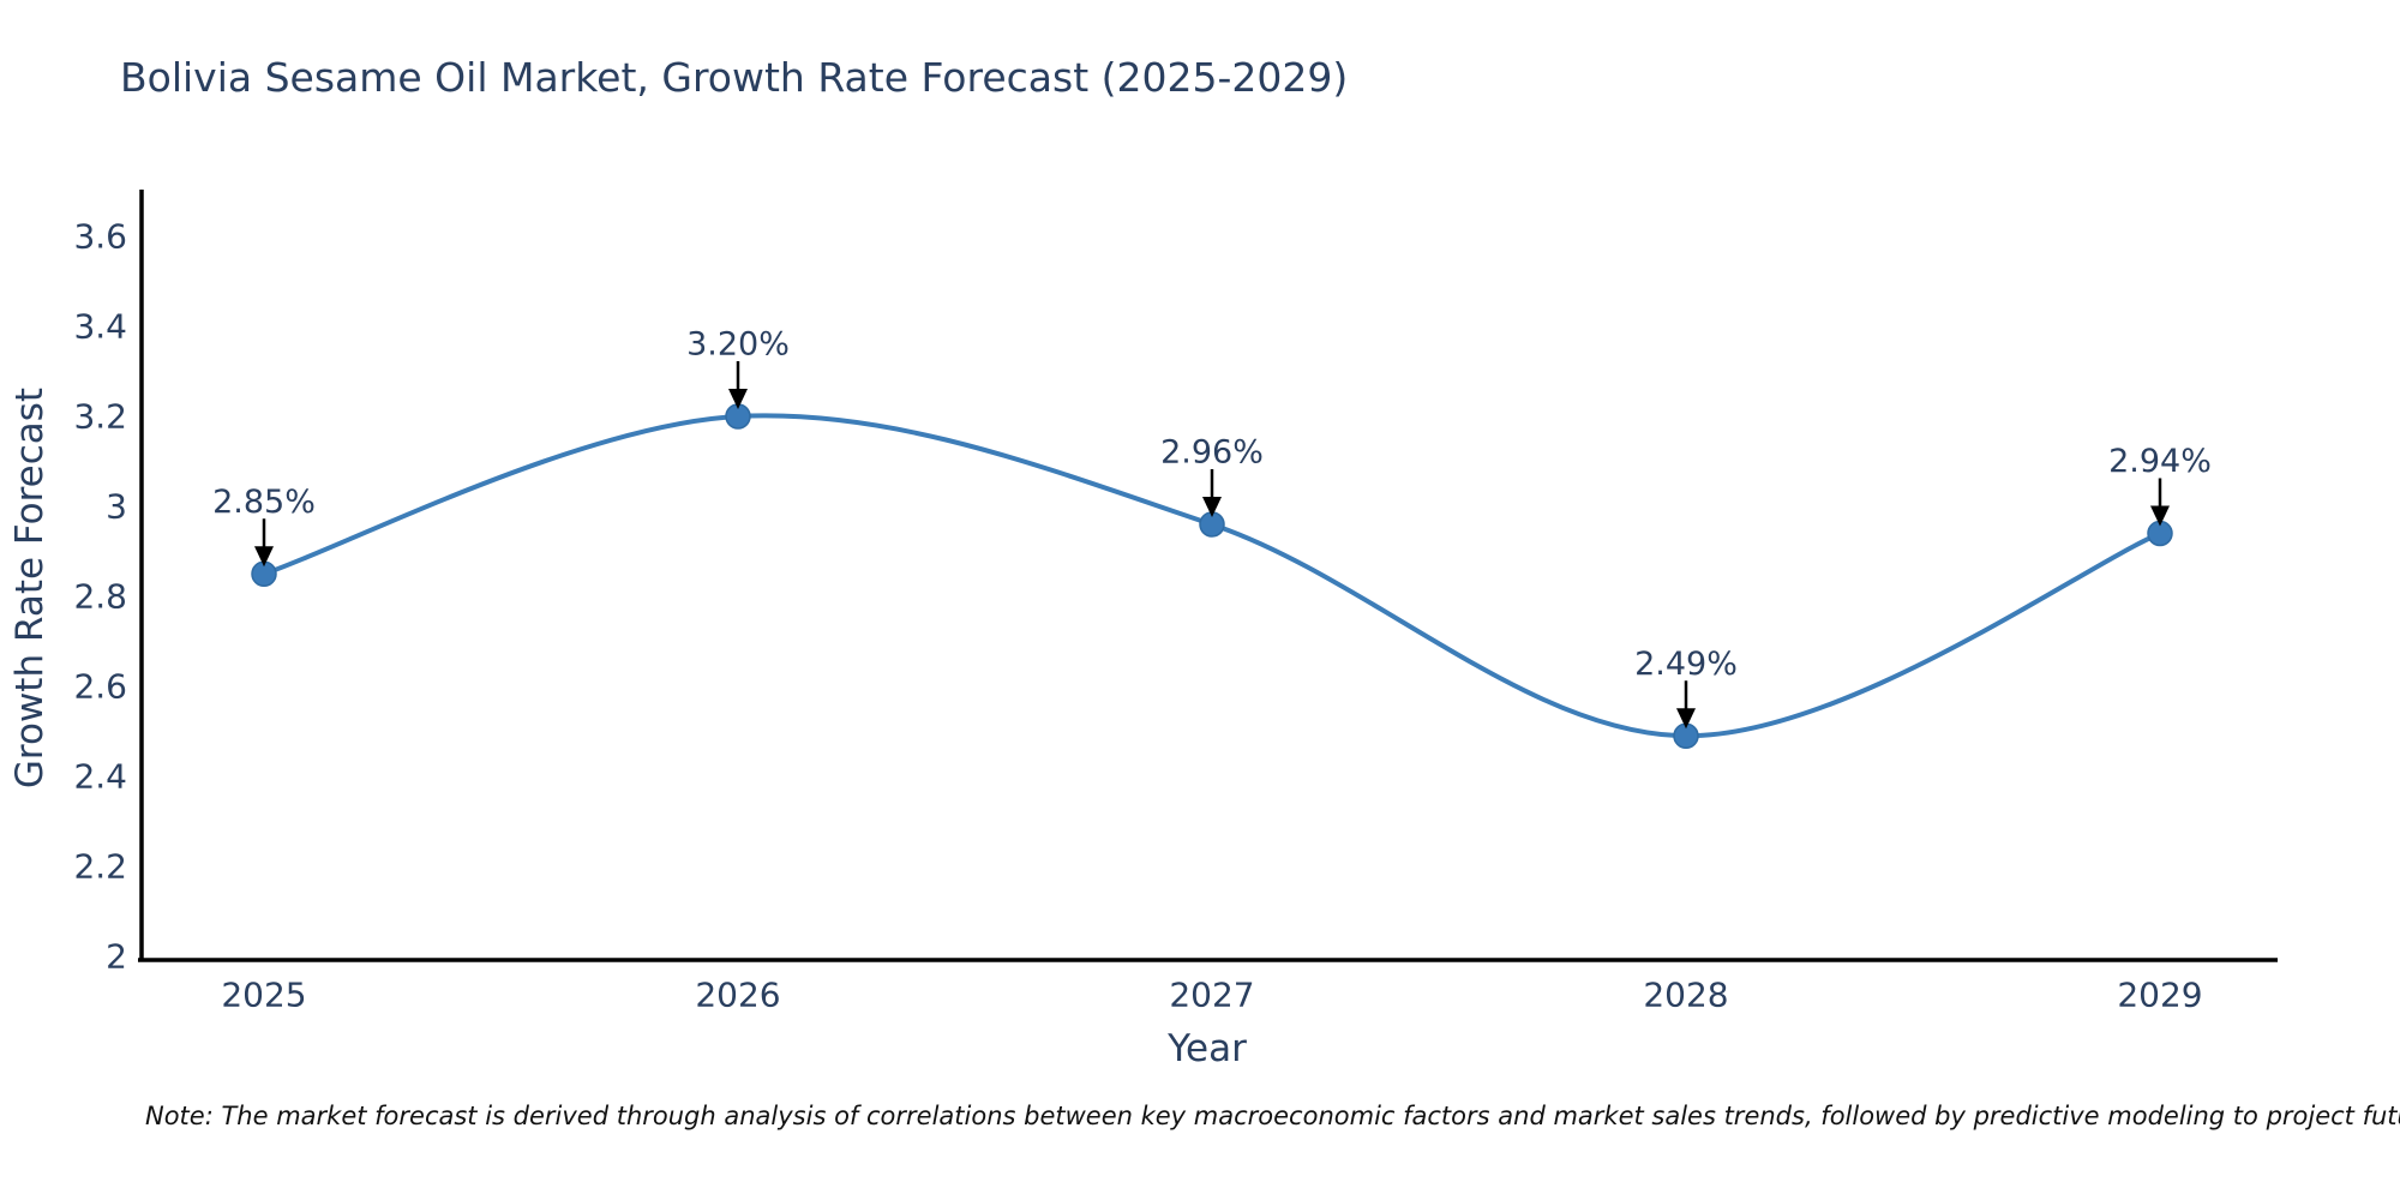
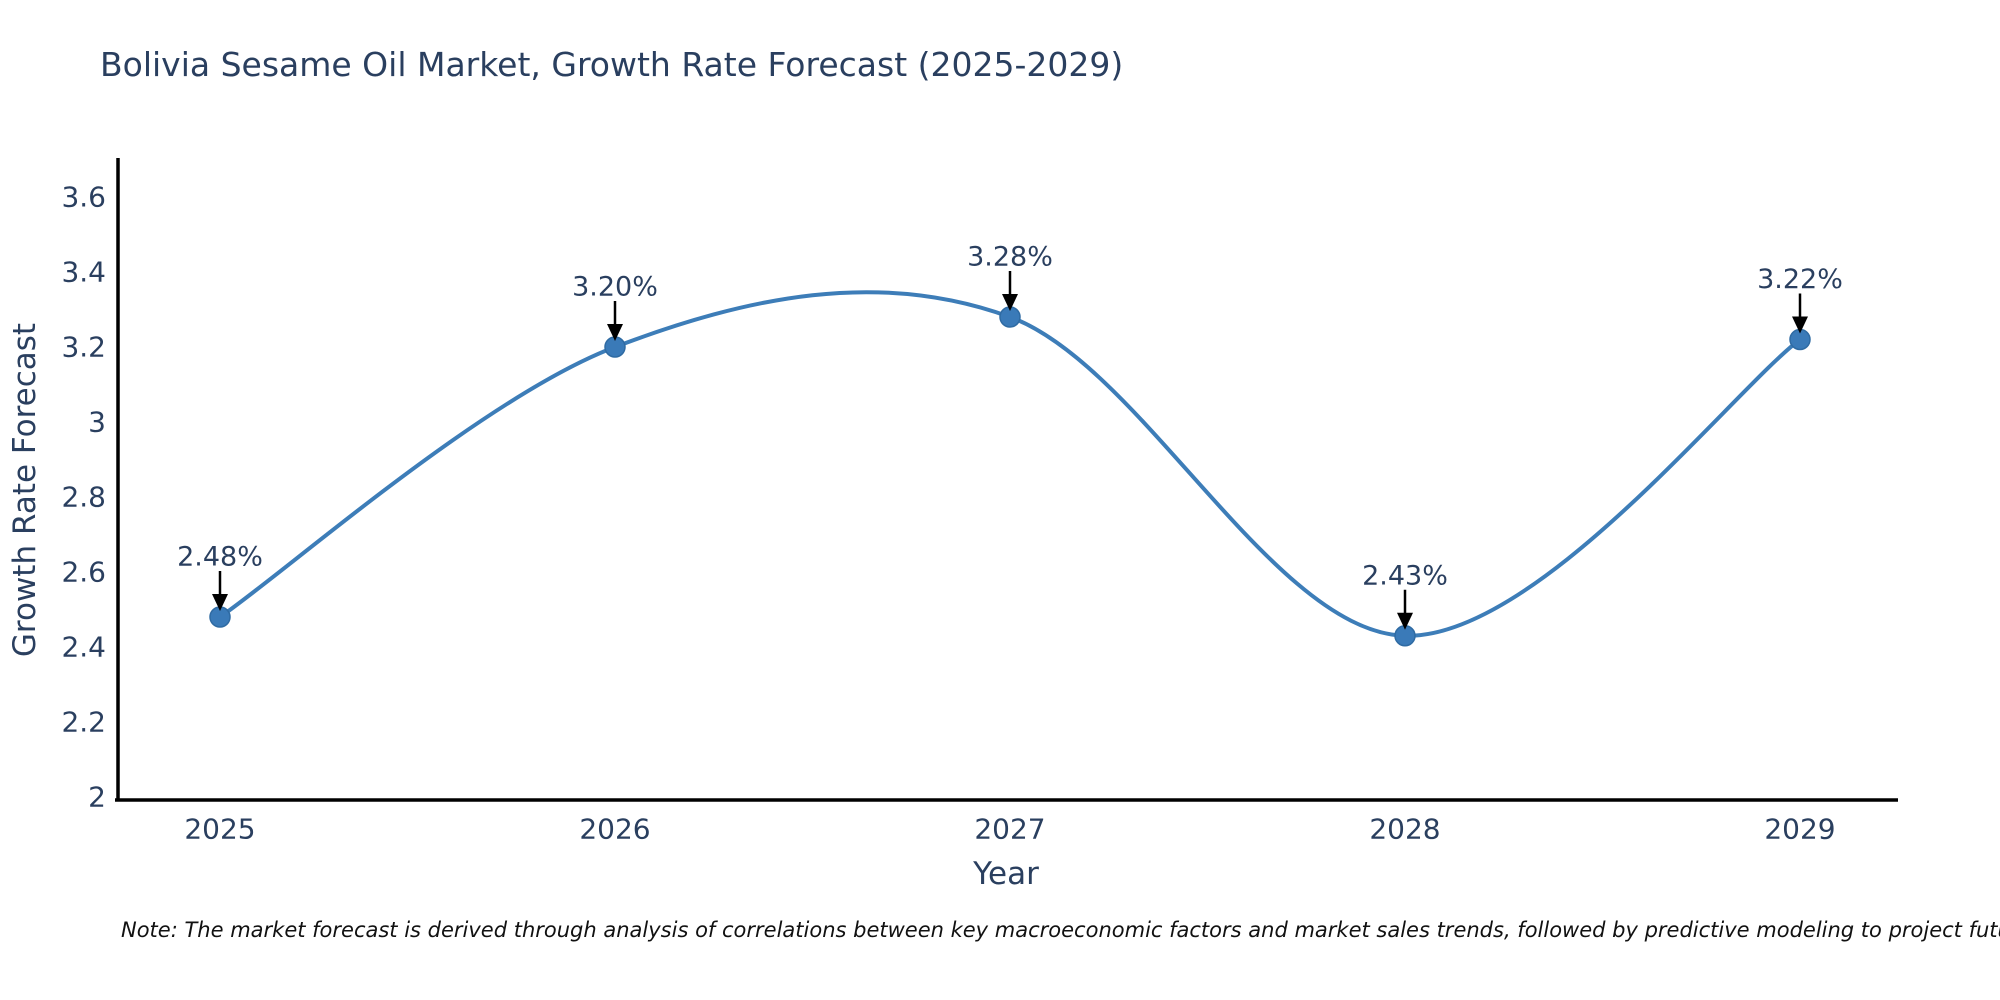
2025: 2.85% -> 2.48%
2027: 2.96% -> 3.28%
2028: 2.49% -> 2.43%
2029: 2.94% -> 3.22%
